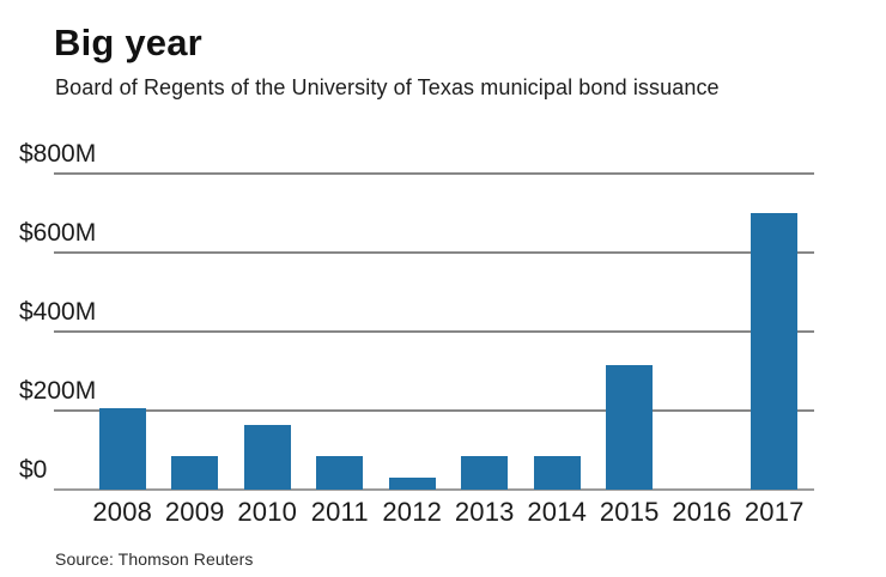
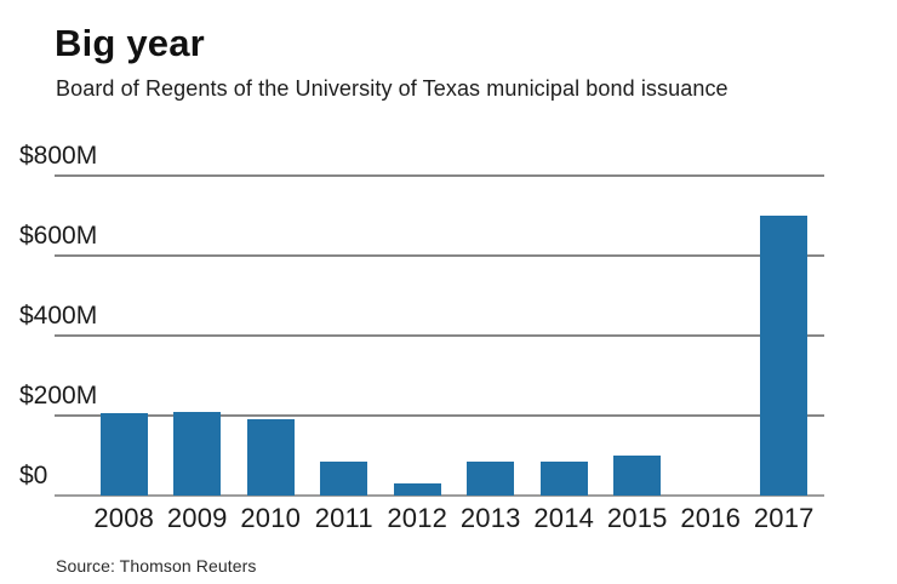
2009: $80M -> $210M
2010: $160M -> $190M
2015: $320M -> $100M
